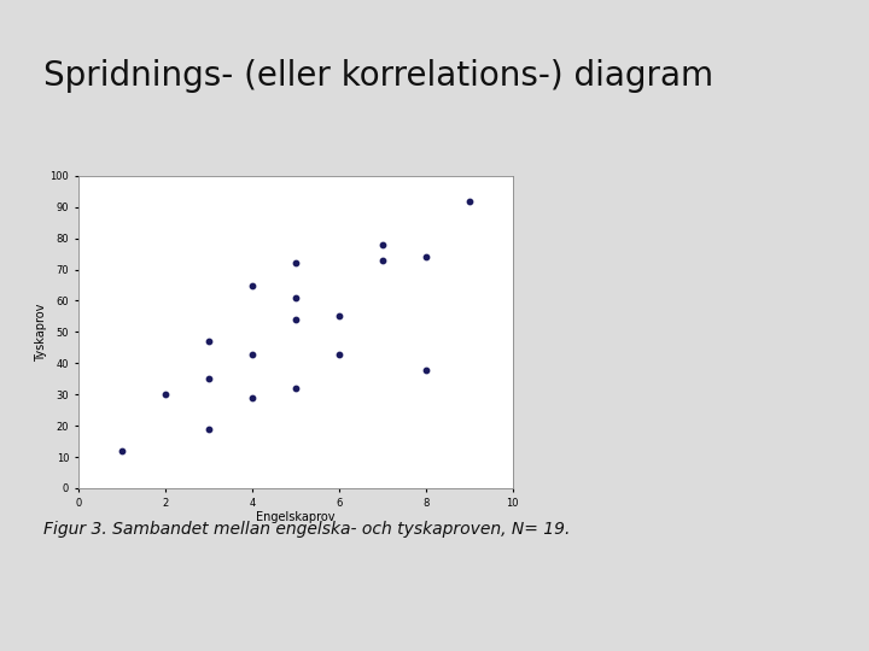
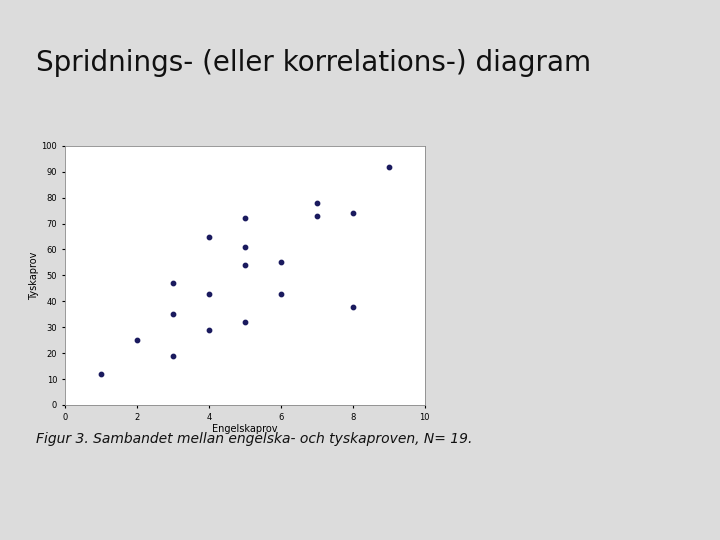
2: 30 -> 25
